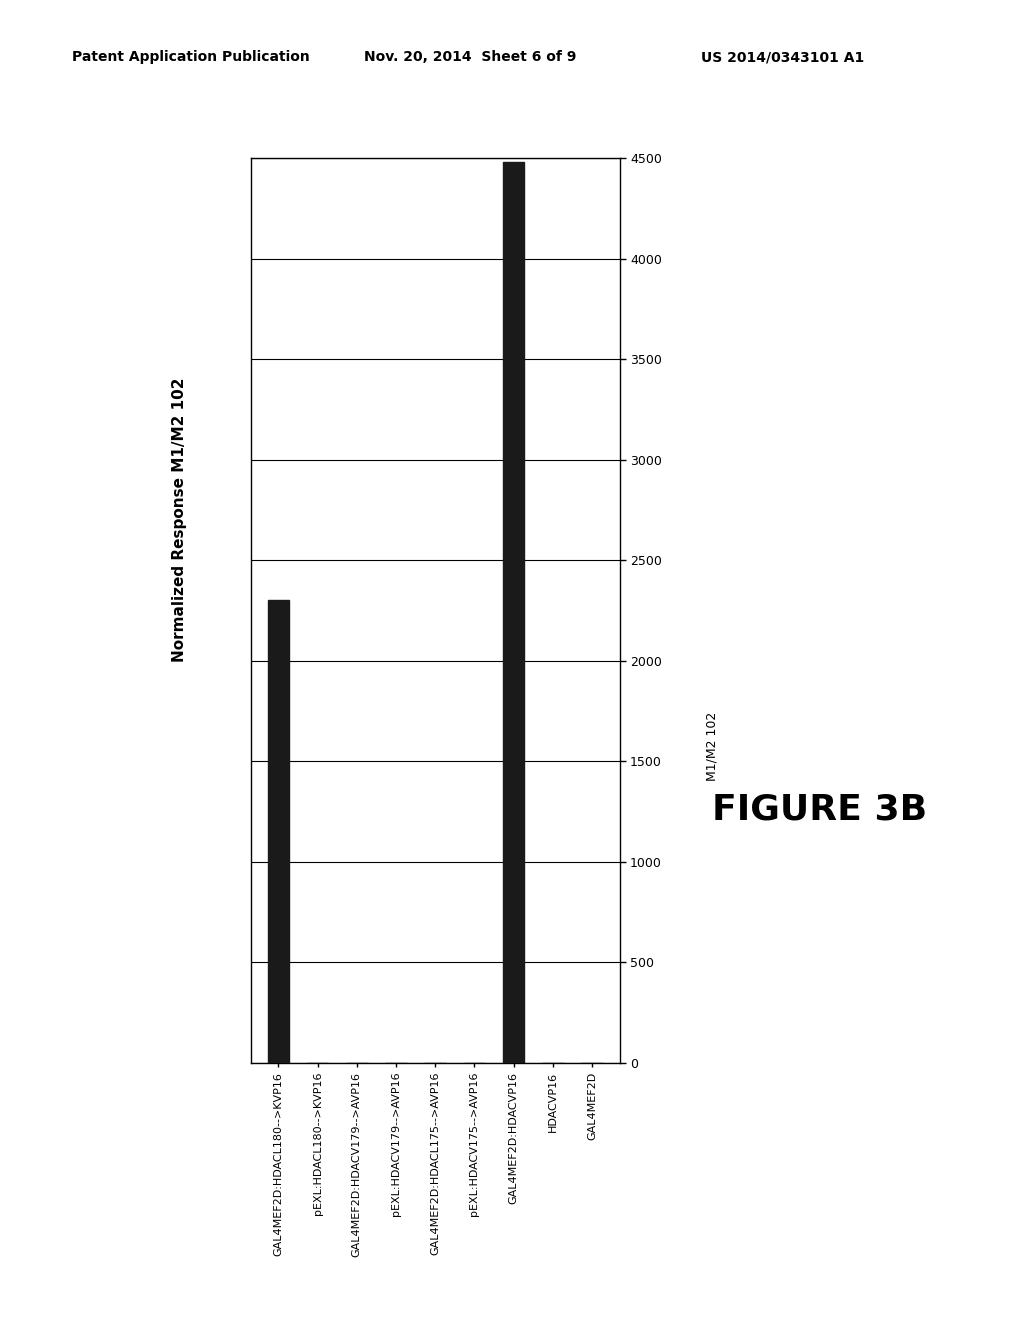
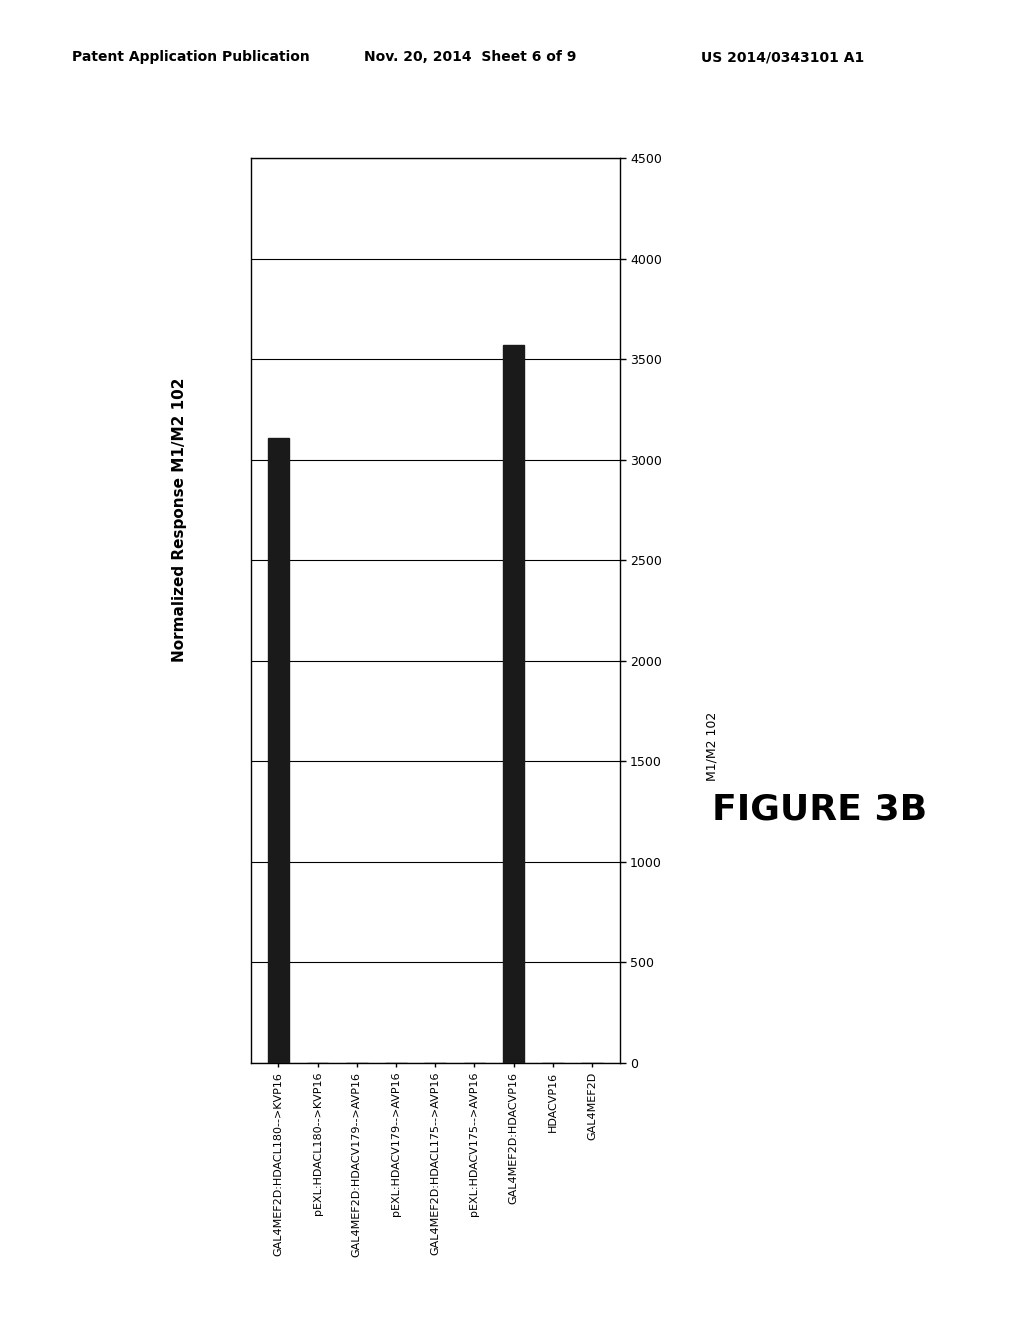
GAL4MEF2D:HDACL180-->KVP16: 2300 -> 3110
GAL4MEF2D:HDACVP16: 4480 -> 3570
